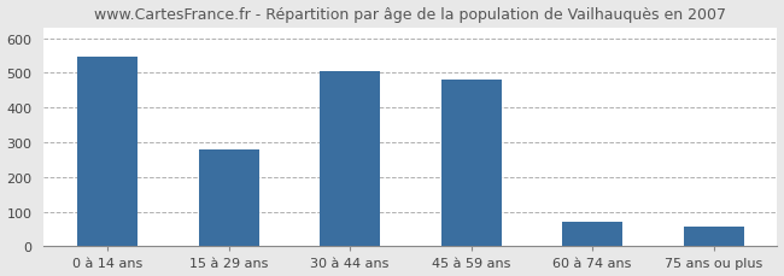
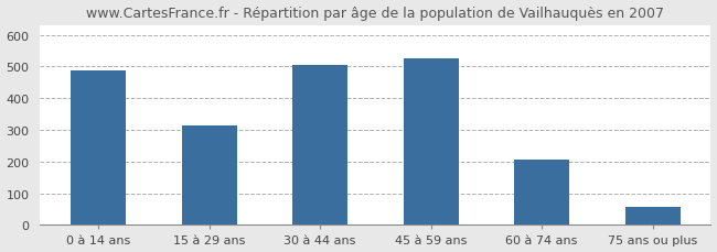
0 à 14 ans: 545 -> 487
15 à 29 ans: 280 -> 315
45 à 59 ans: 480 -> 525
60 à 74 ans: 70 -> 207
